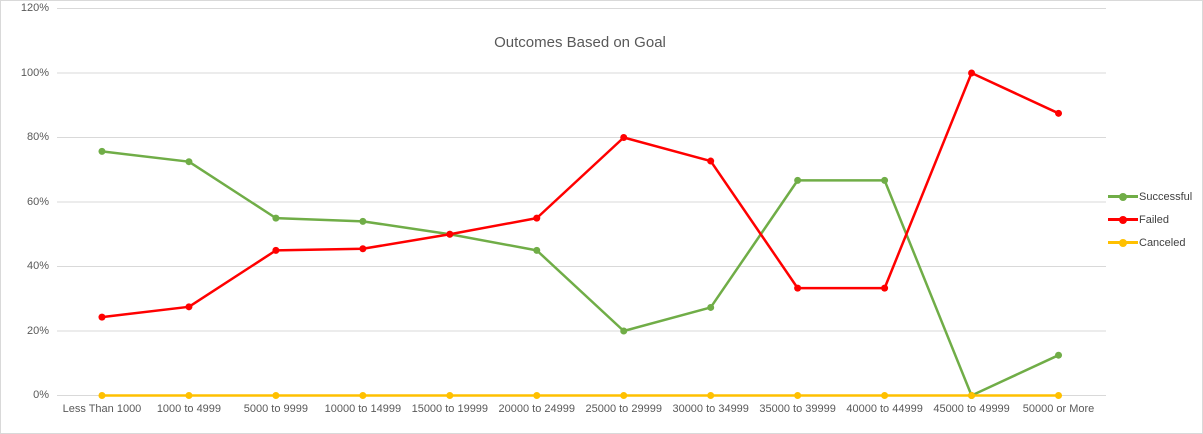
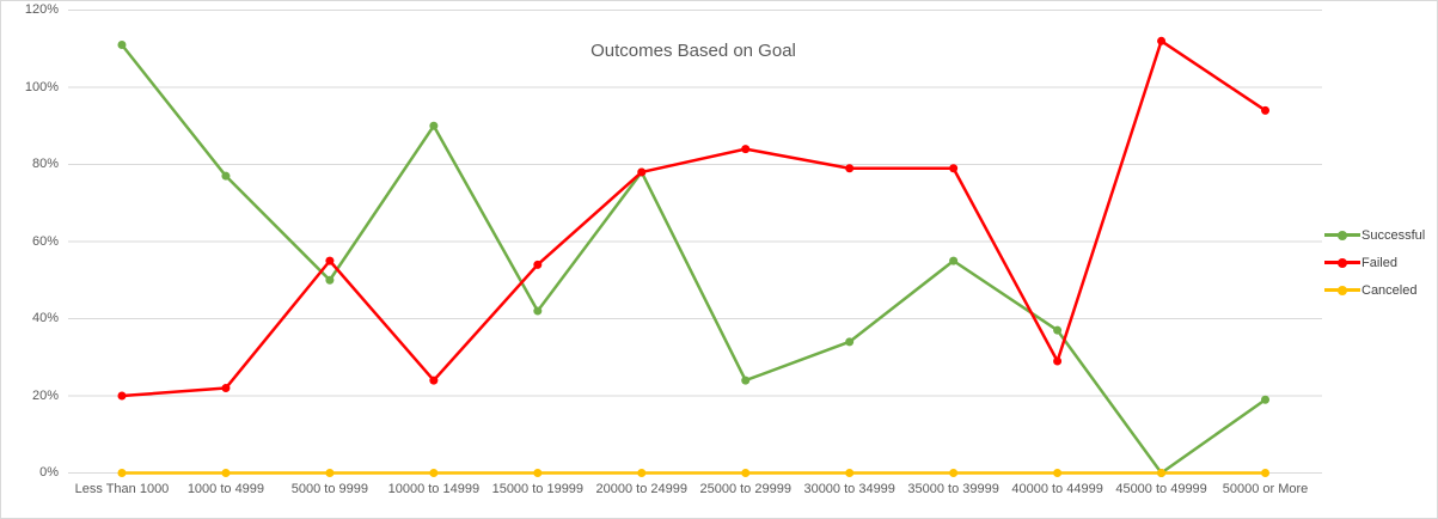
Successful/Less Than 1000: 76% -> 111%
Failed/Less Than 1000: 24% -> 20%
Successful/1000 to 4999: 72% -> 77%
Failed/1000 to 4999: 28% -> 22%
Successful/5000 to 9999: 55% -> 50%
Failed/5000 to 9999: 45% -> 55%
Successful/10000 to 14999: 54% -> 90%
Failed/10000 to 14999: 46% -> 24%
Successful/15000 to 19999: 50% -> 42%
Failed/15000 to 19999: 50% -> 54%
Successful/20000 to 24999: 45% -> 78%
Failed/20000 to 24999: 55% -> 78%
Successful/25000 to 29999: 20% -> 24%
Failed/25000 to 29999: 80% -> 84%
Successful/30000 to 34999: 27% -> 34%
Failed/30000 to 34999: 73% -> 79%
Successful/35000 to 39999: 67% -> 55%
Failed/35000 to 39999: 33% -> 79%
Successful/40000 to 44999: 67% -> 37%
Failed/40000 to 44999: 33% -> 29%
Failed/45000 to 49999: 100% -> 112%
Successful/50000 or More: 12% -> 19%
Failed/50000 or More: 88% -> 94%
